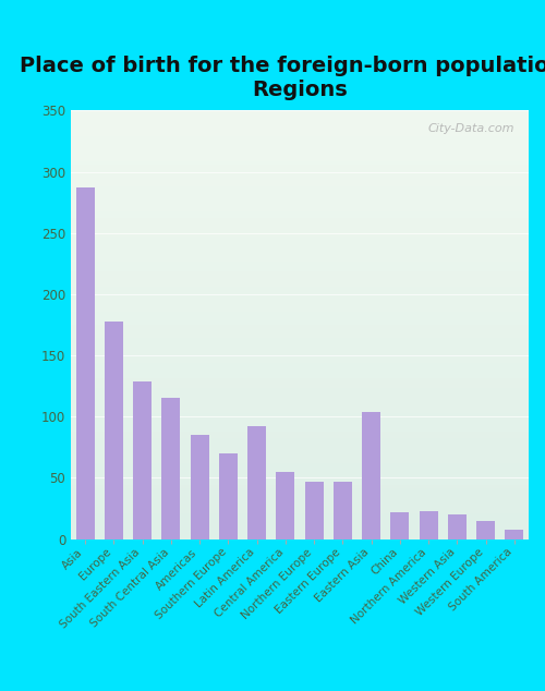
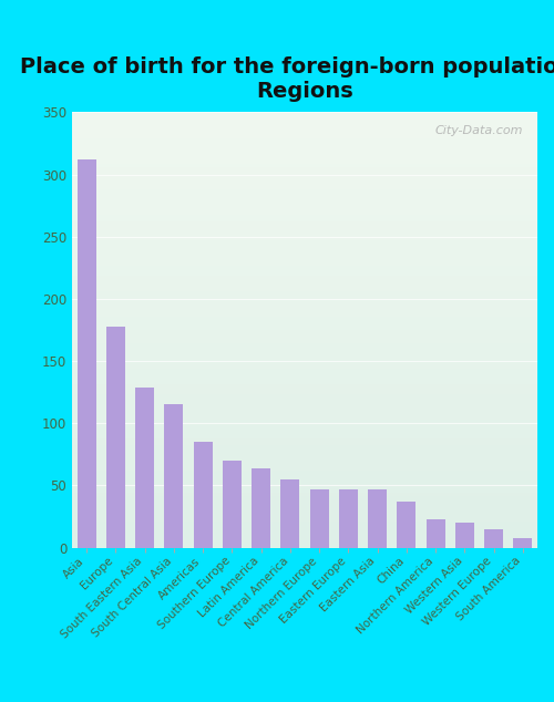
Asia: 287 -> 312
Latin America: 92 -> 64
Eastern Asia: 104 -> 47
China: 22 -> 37
